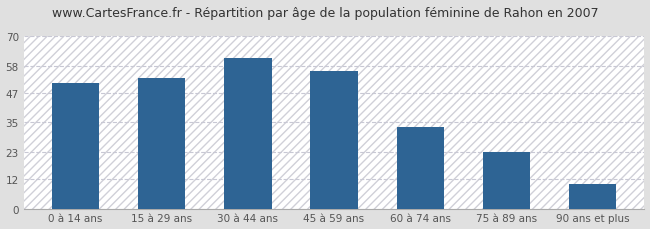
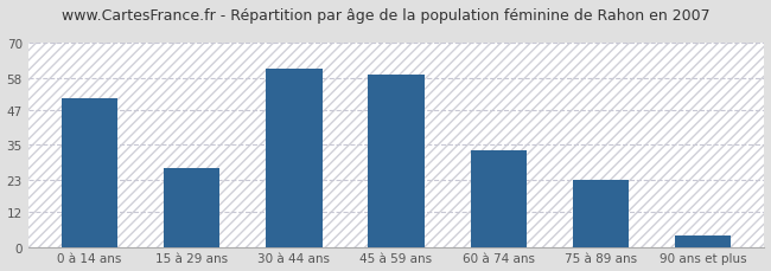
15 à 29 ans: 53 -> 27
45 à 59 ans: 56 -> 59
90 ans et plus: 10 -> 4
